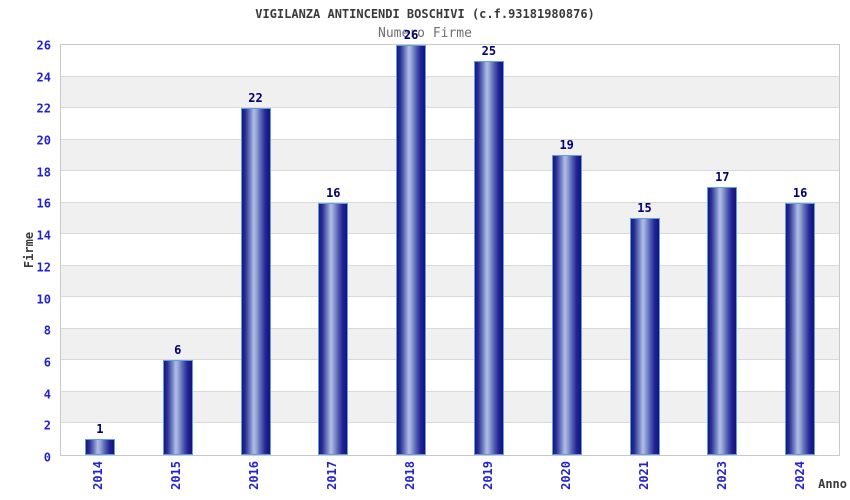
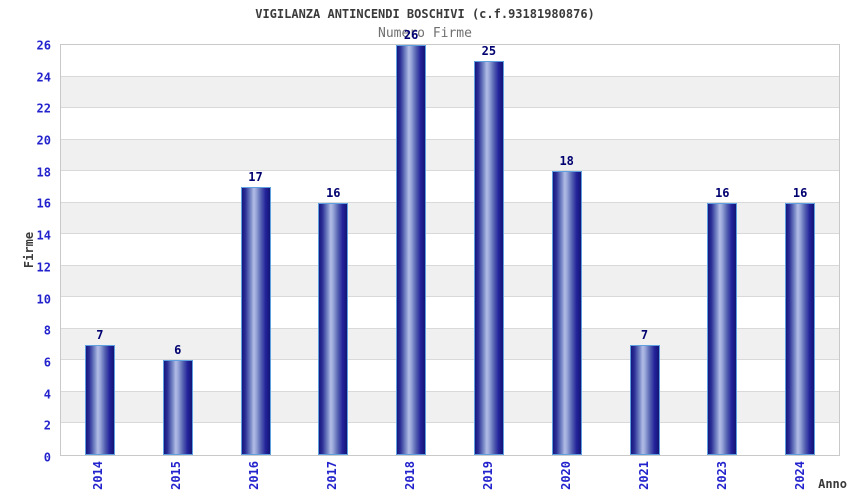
2014: 1 -> 7
2016: 22 -> 17
2020: 19 -> 18
2021: 15 -> 7
2023: 17 -> 16
